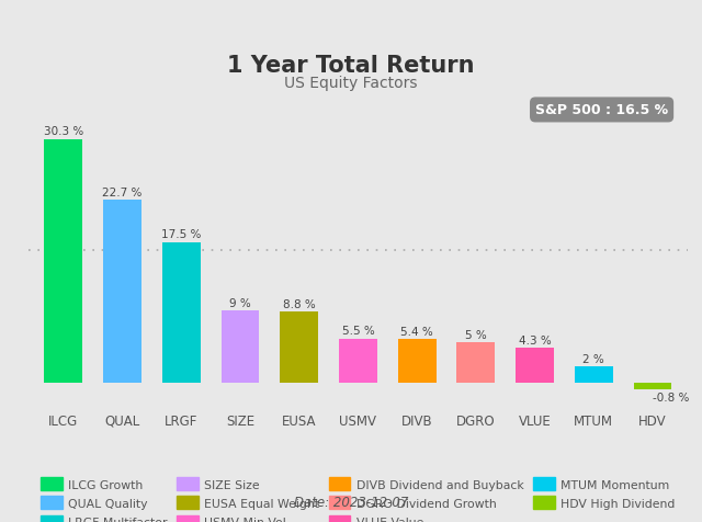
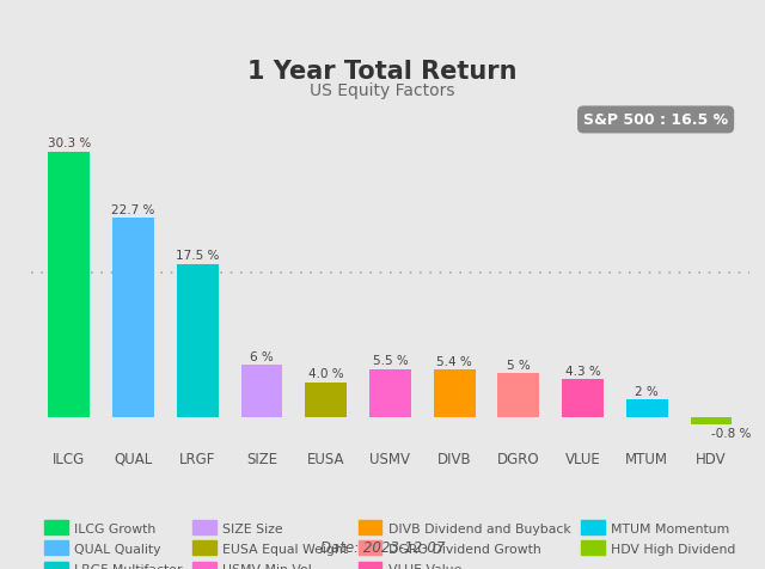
SIZE: 9 -> 6
EUSA: 8.8 -> 4.0
